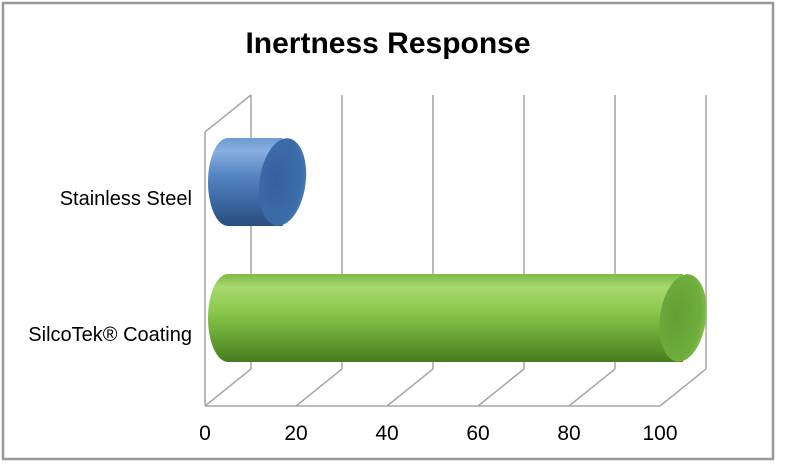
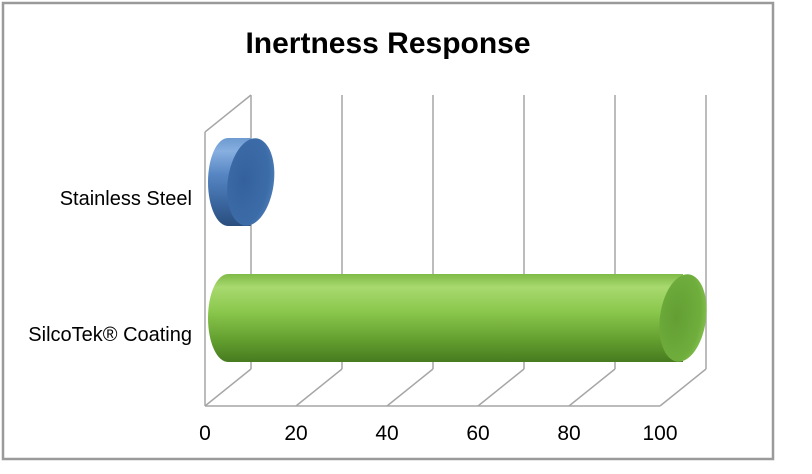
Stainless Steel: 12 -> 5
